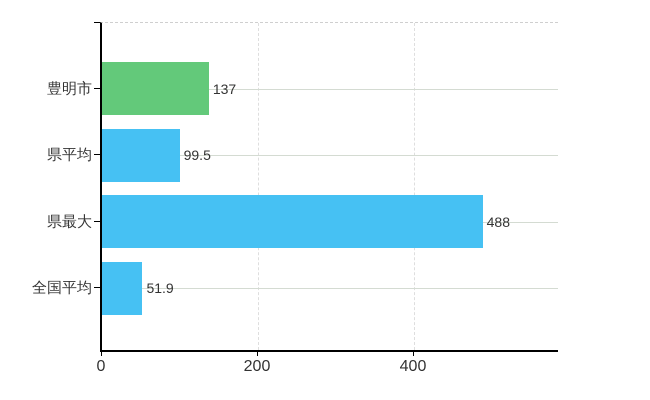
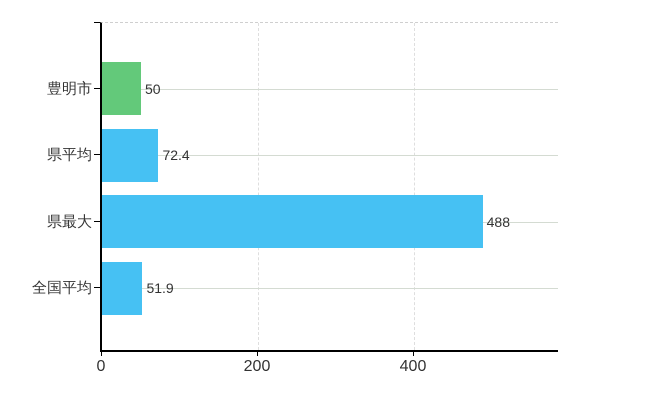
豊明市: 137 -> 50
県平均: 99.5 -> 72.4
